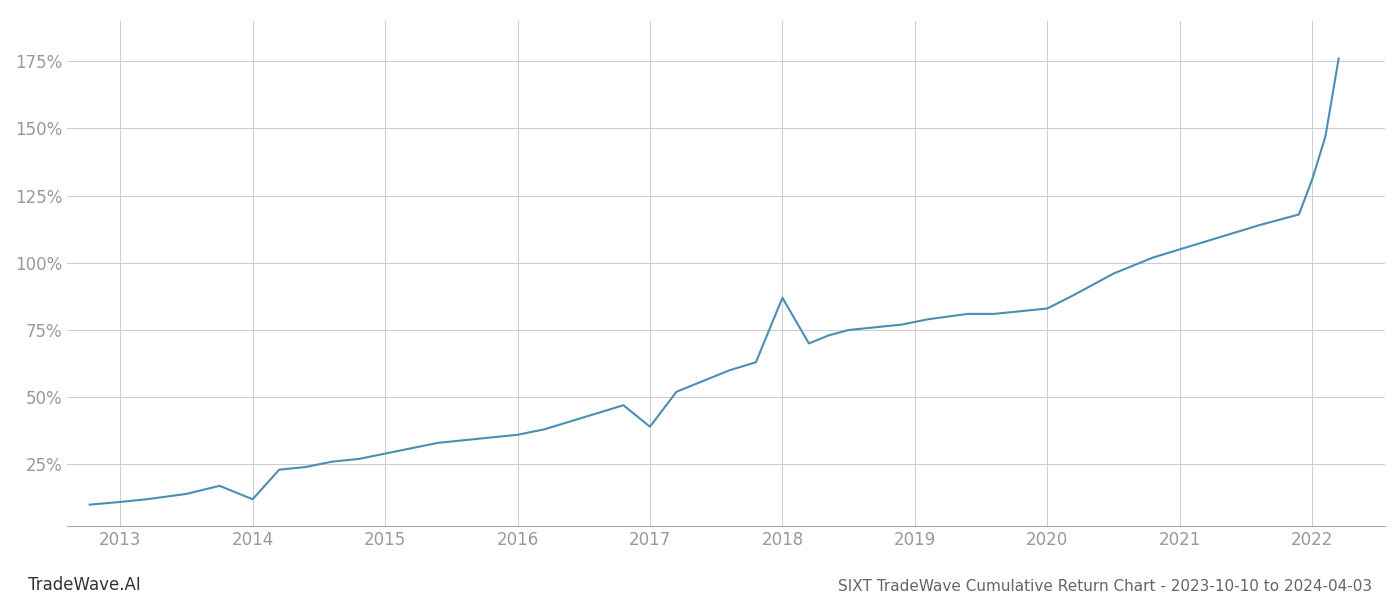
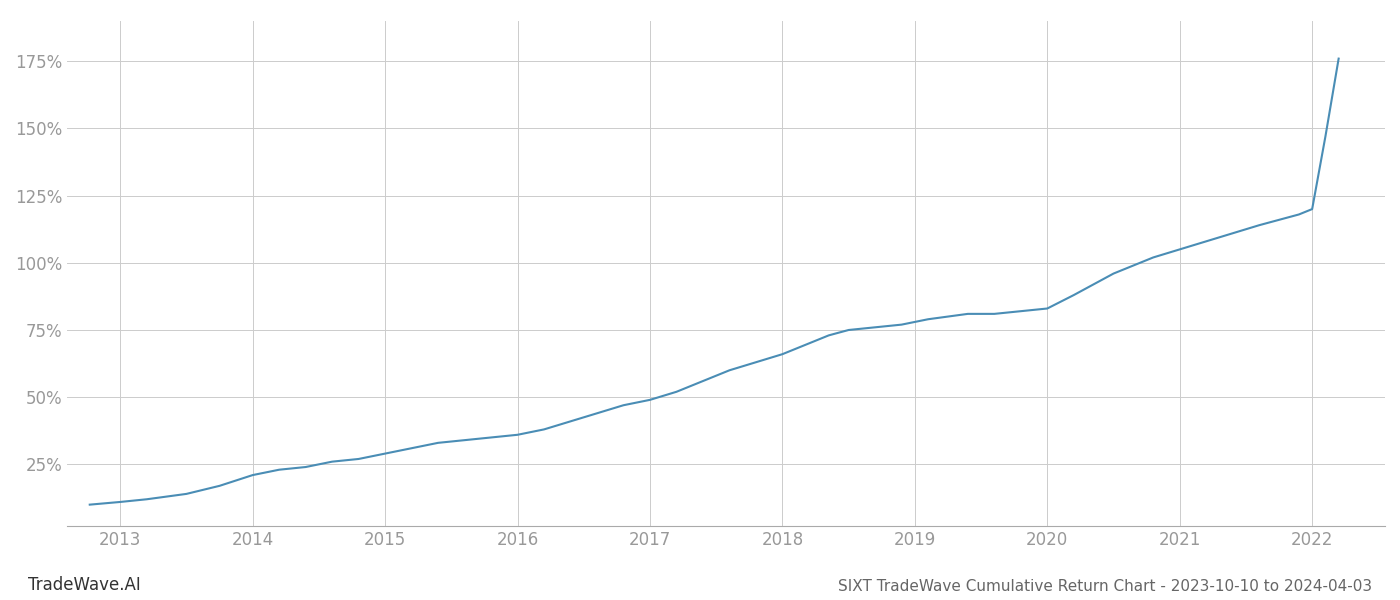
2014: 12% -> 21%
2017: 39% -> 49%
2018: 87% -> 66%
2022: 131% -> 120%
